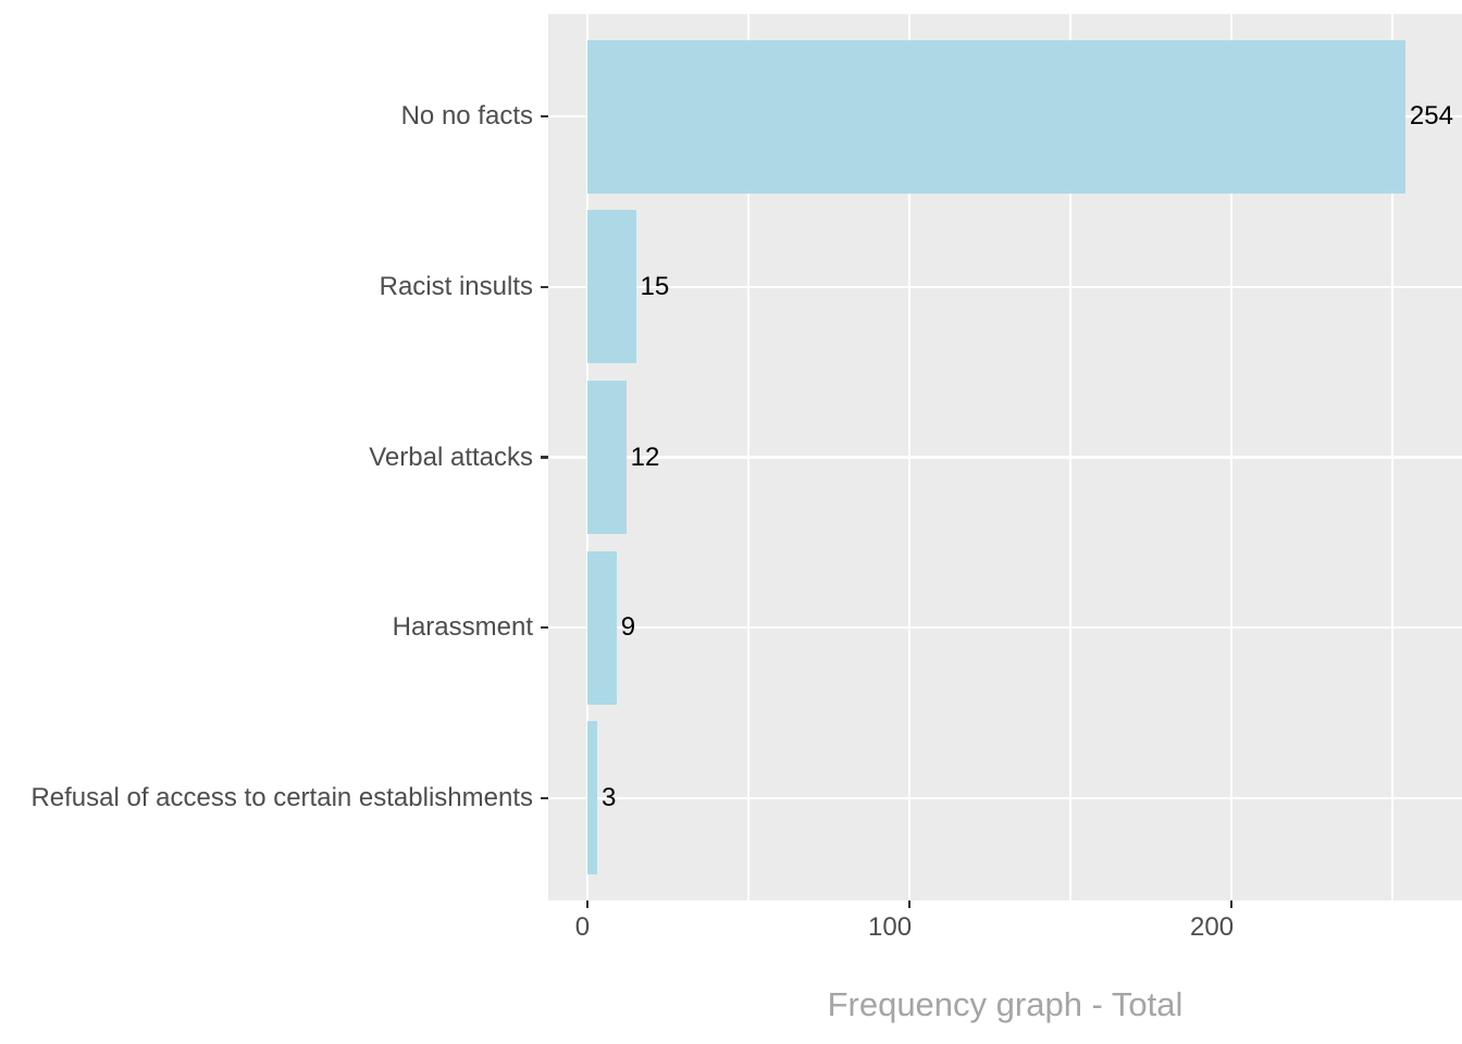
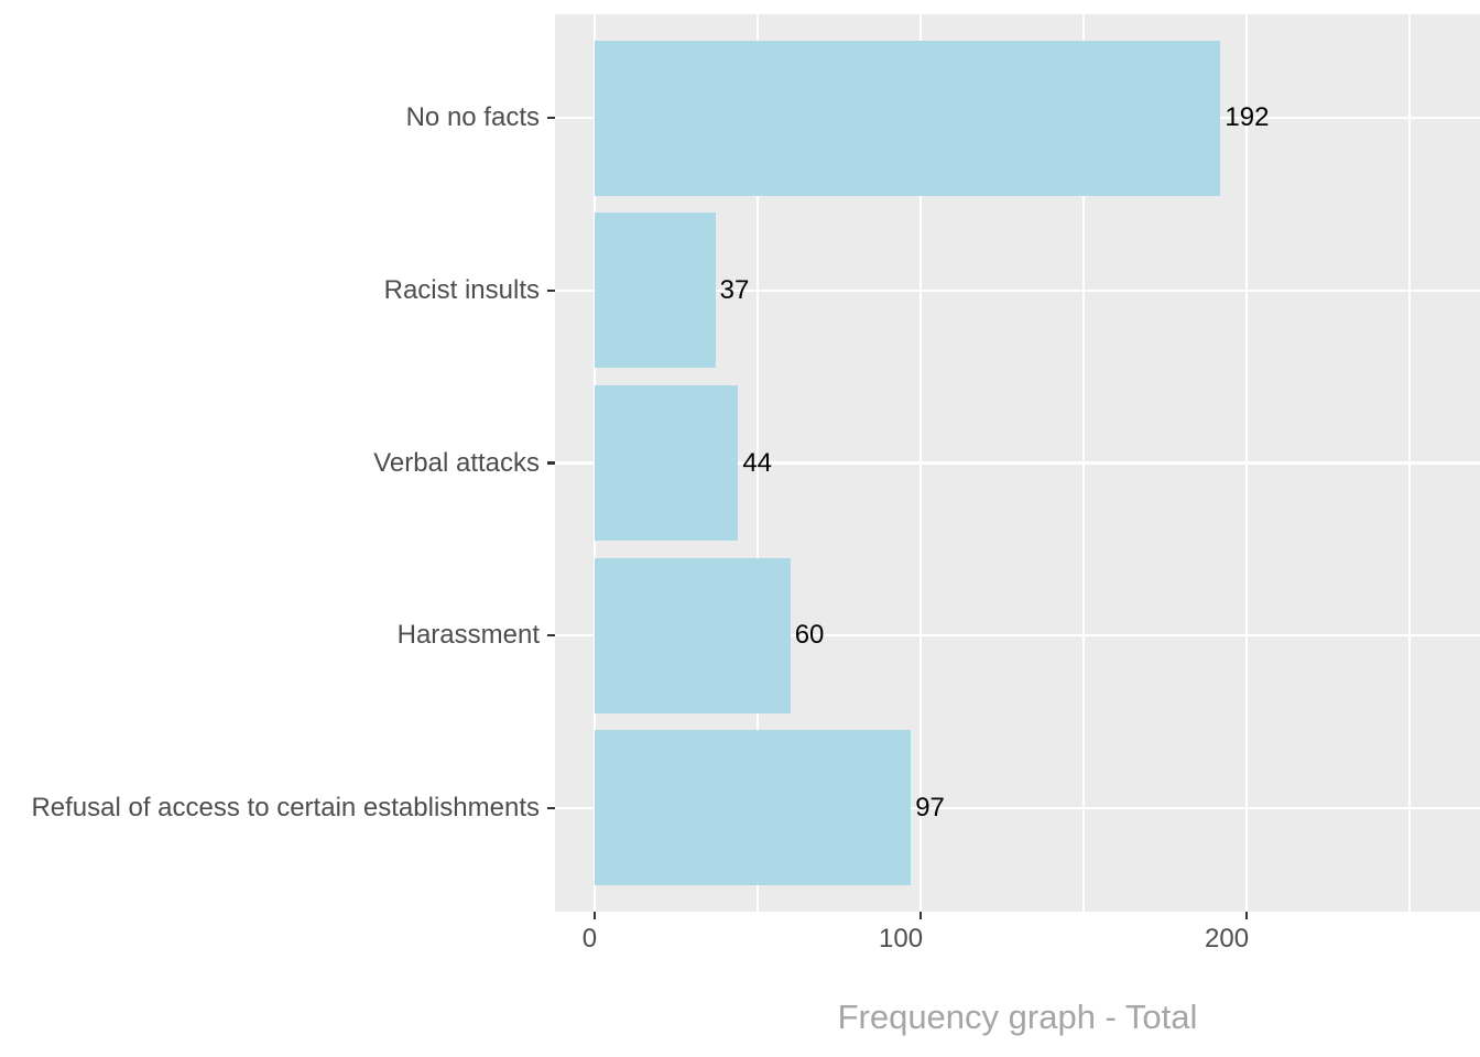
No no facts: 254 -> 192
Racist insults: 15 -> 37
Verbal attacks: 12 -> 44
Harassment: 9 -> 60
Refusal of access to certain establishments: 3 -> 97
